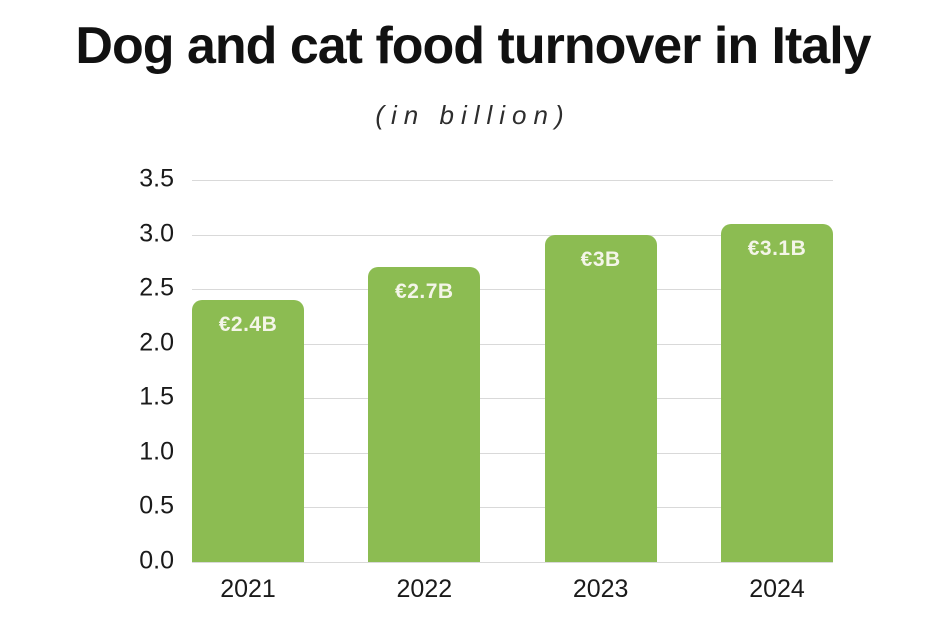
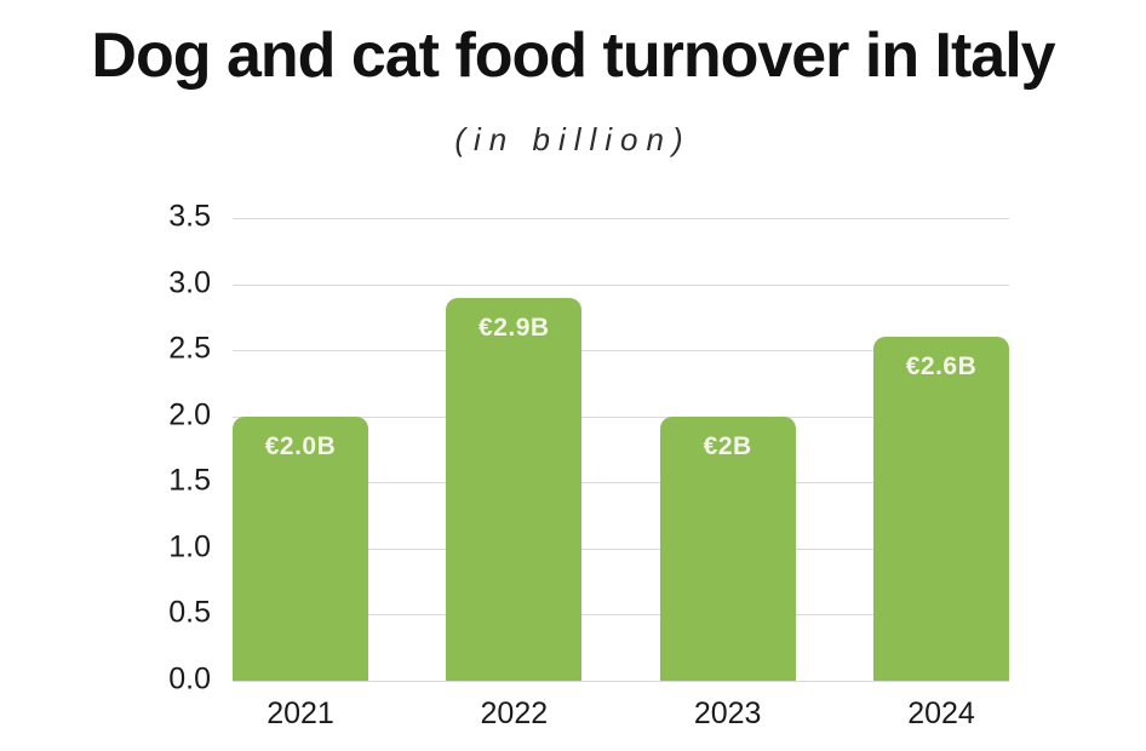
2021: €2.4B -> €2.0B
2022: €2.7B -> €2.9B
2023: €3B -> €2B
2024: €3.1B -> €2.6B
